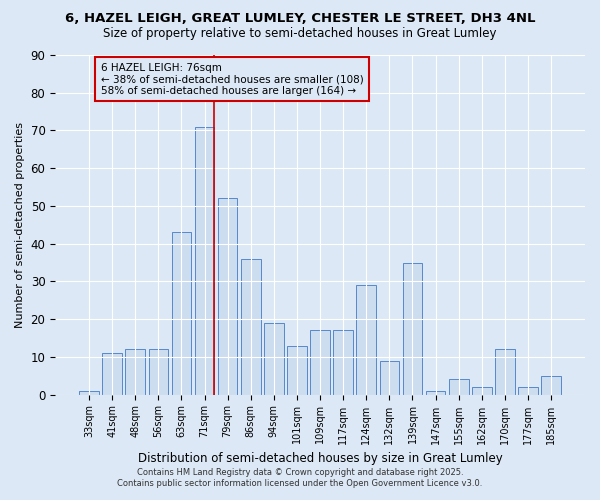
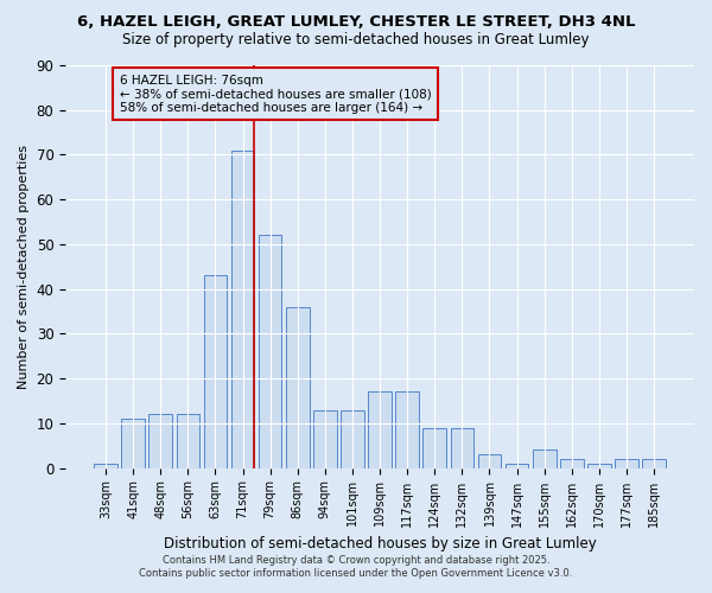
94sqm: 19 -> 13
124sqm: 29 -> 9
139sqm: 35 -> 3
170sqm: 12 -> 1
185sqm: 5 -> 2
